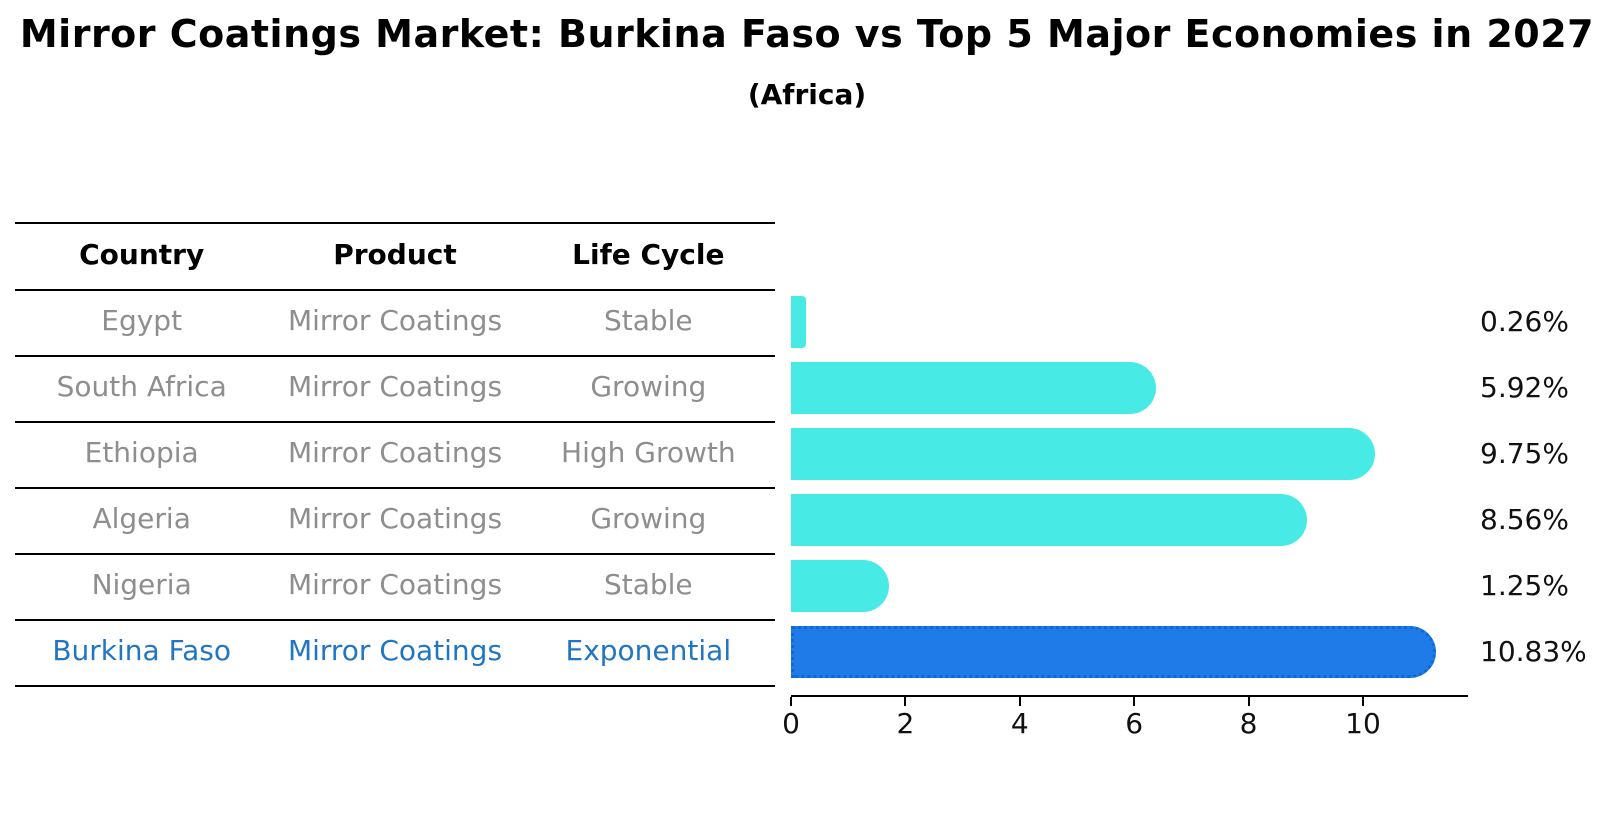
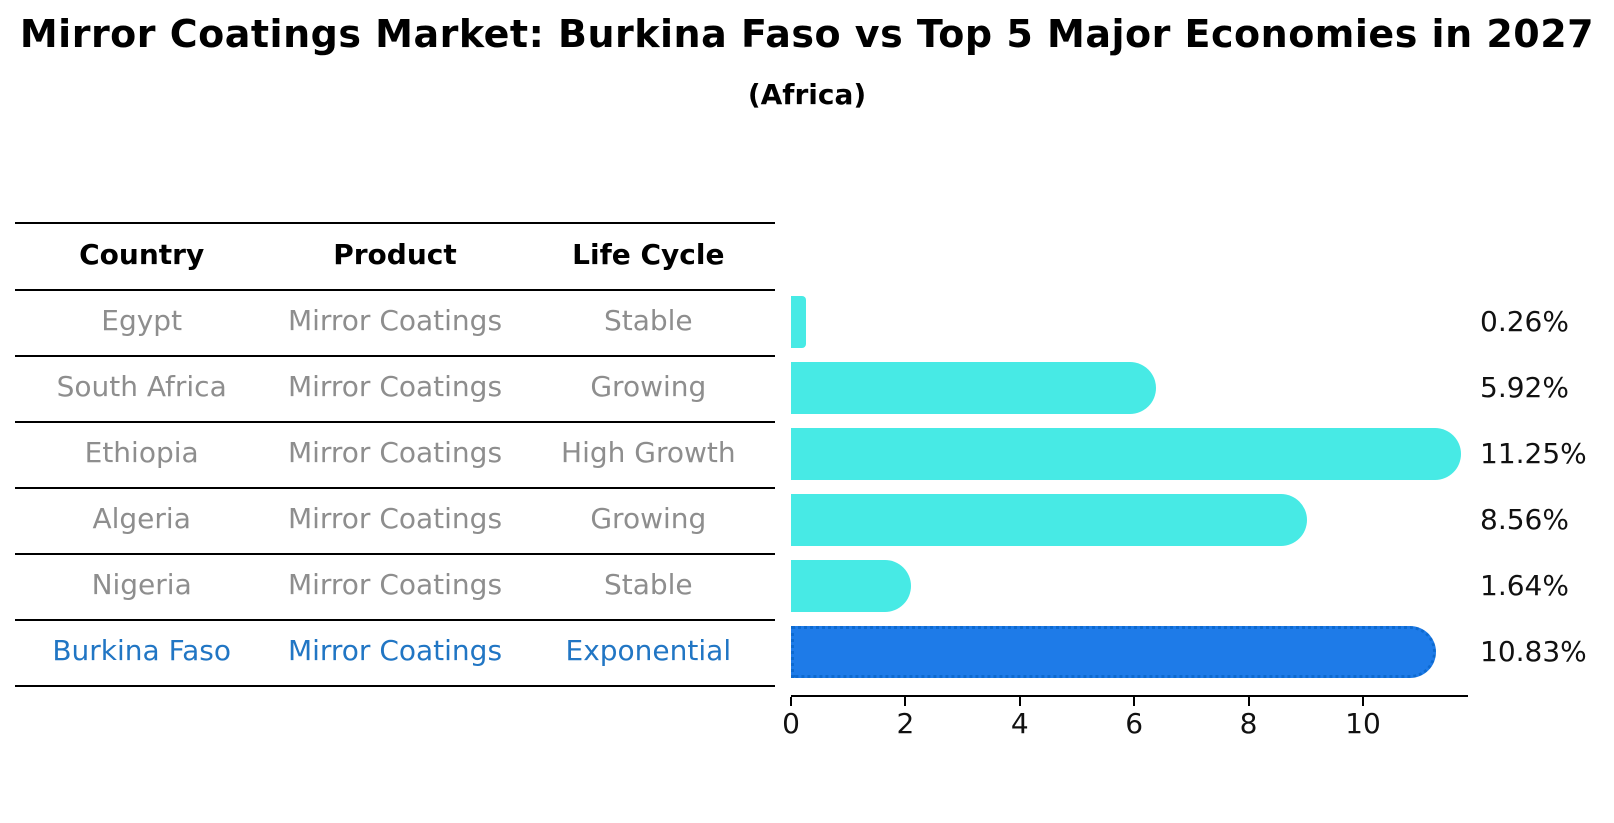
Ethiopia: 9.75% -> 11.25%
Nigeria: 1.25% -> 1.64%
